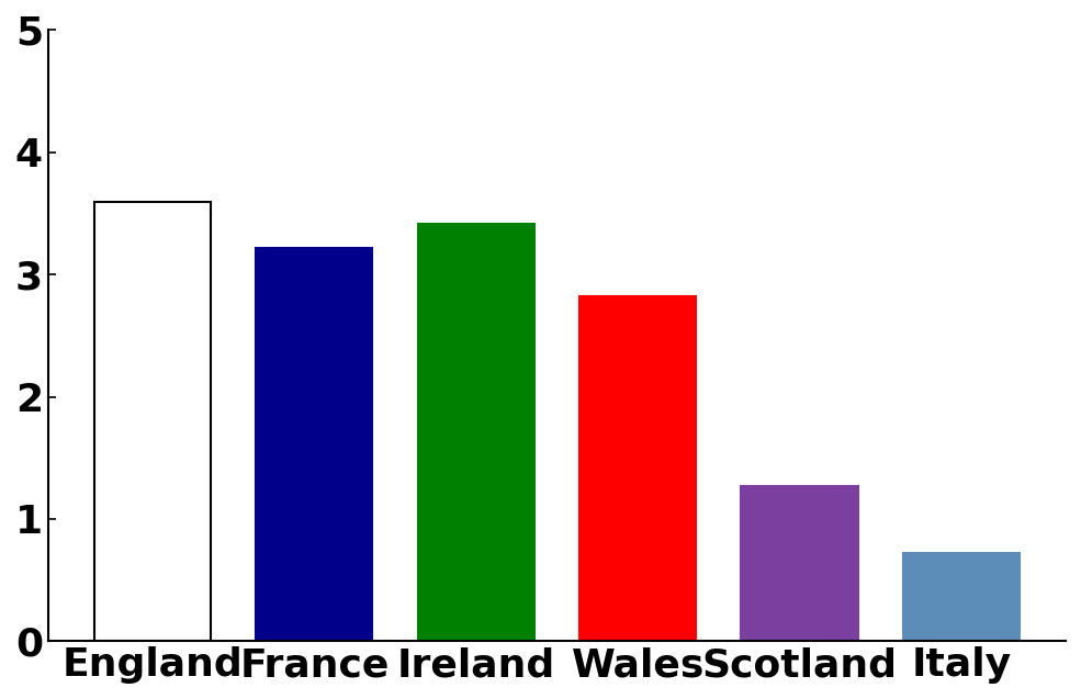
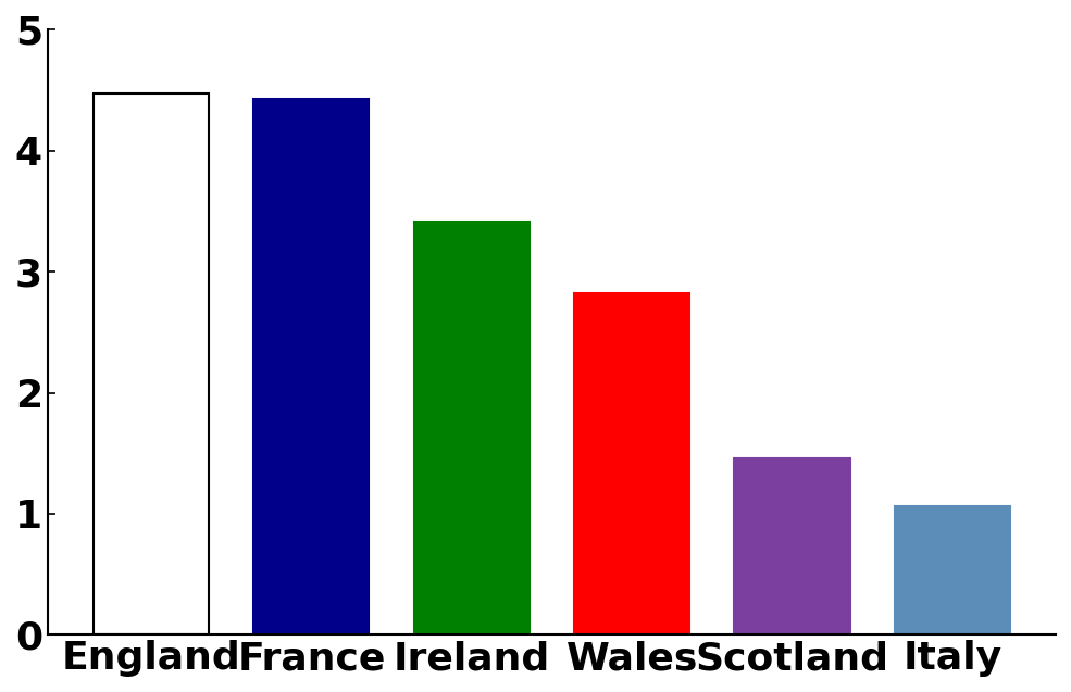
England: 3.59 -> 4.47
France: 3.22 -> 4.43
Scotland: 1.27 -> 1.46
Italy: 0.72 -> 1.06
